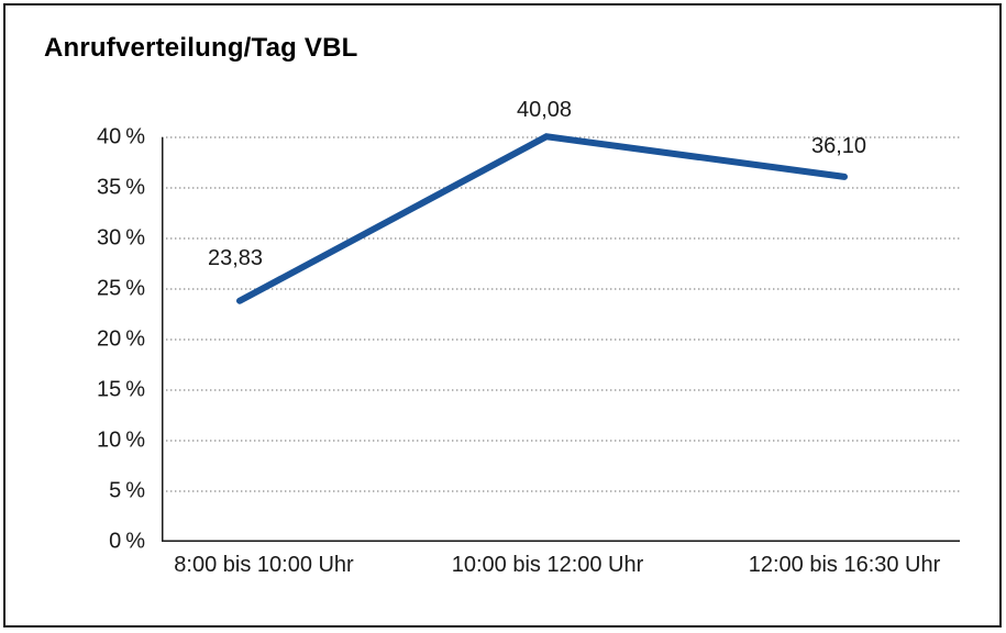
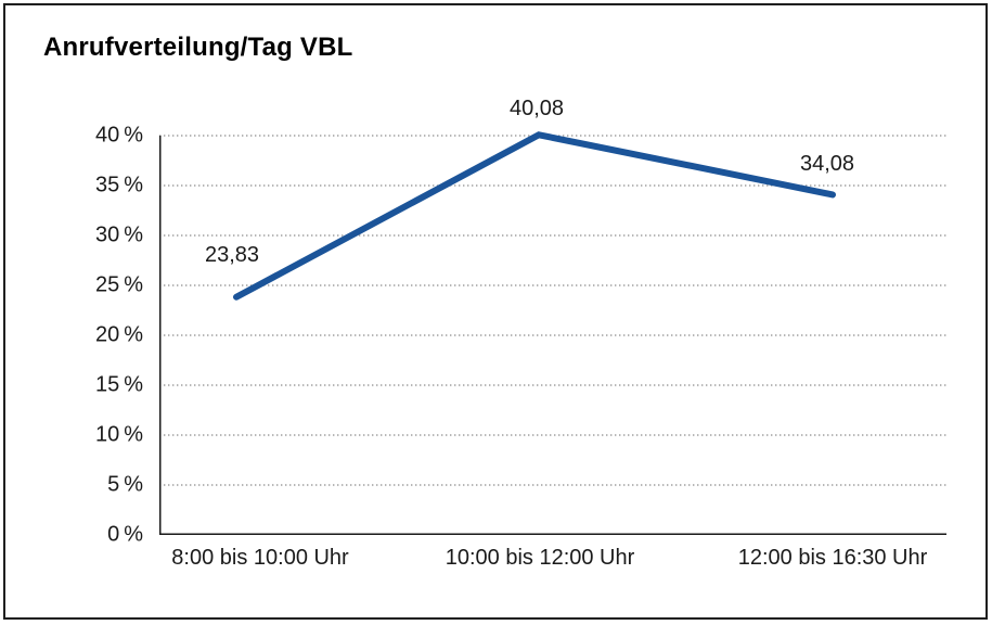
12:00 bis 16:30 Uhr: 36,10 -> 34,08
